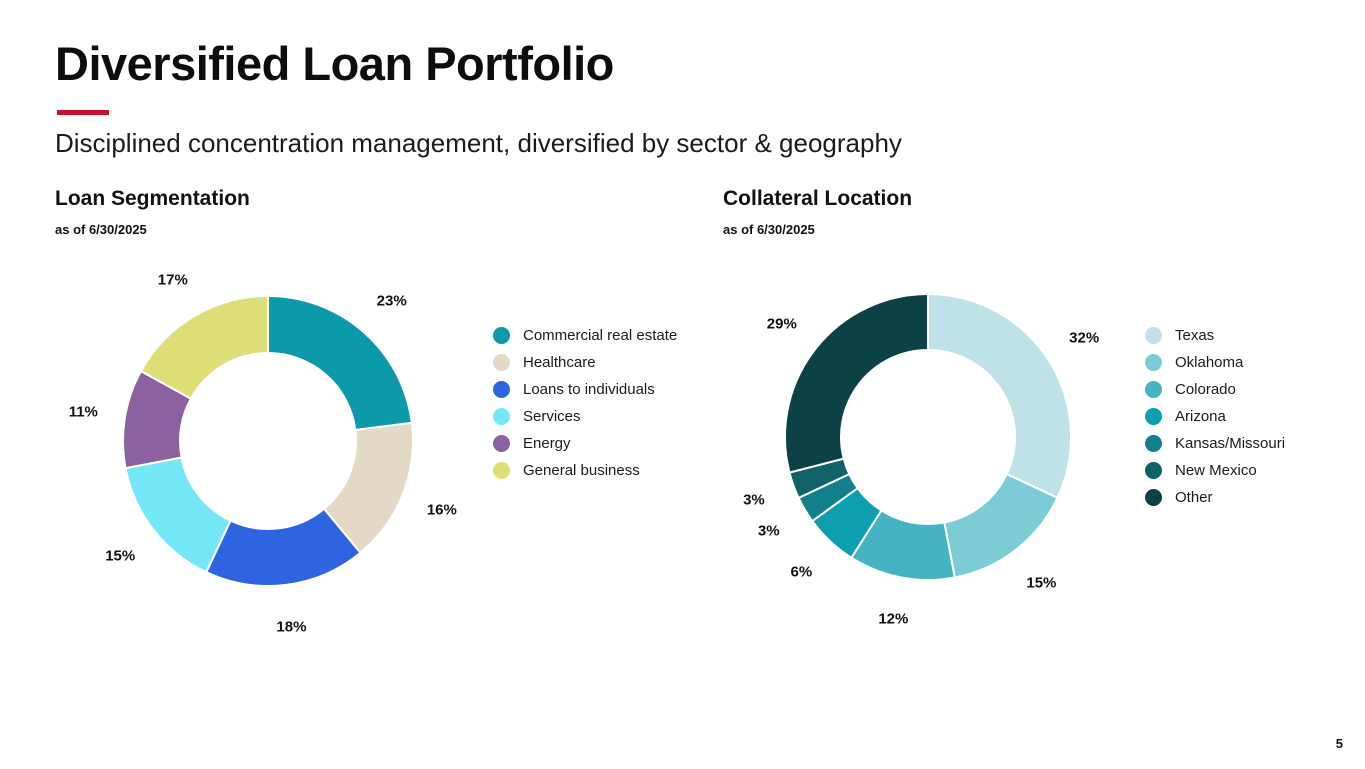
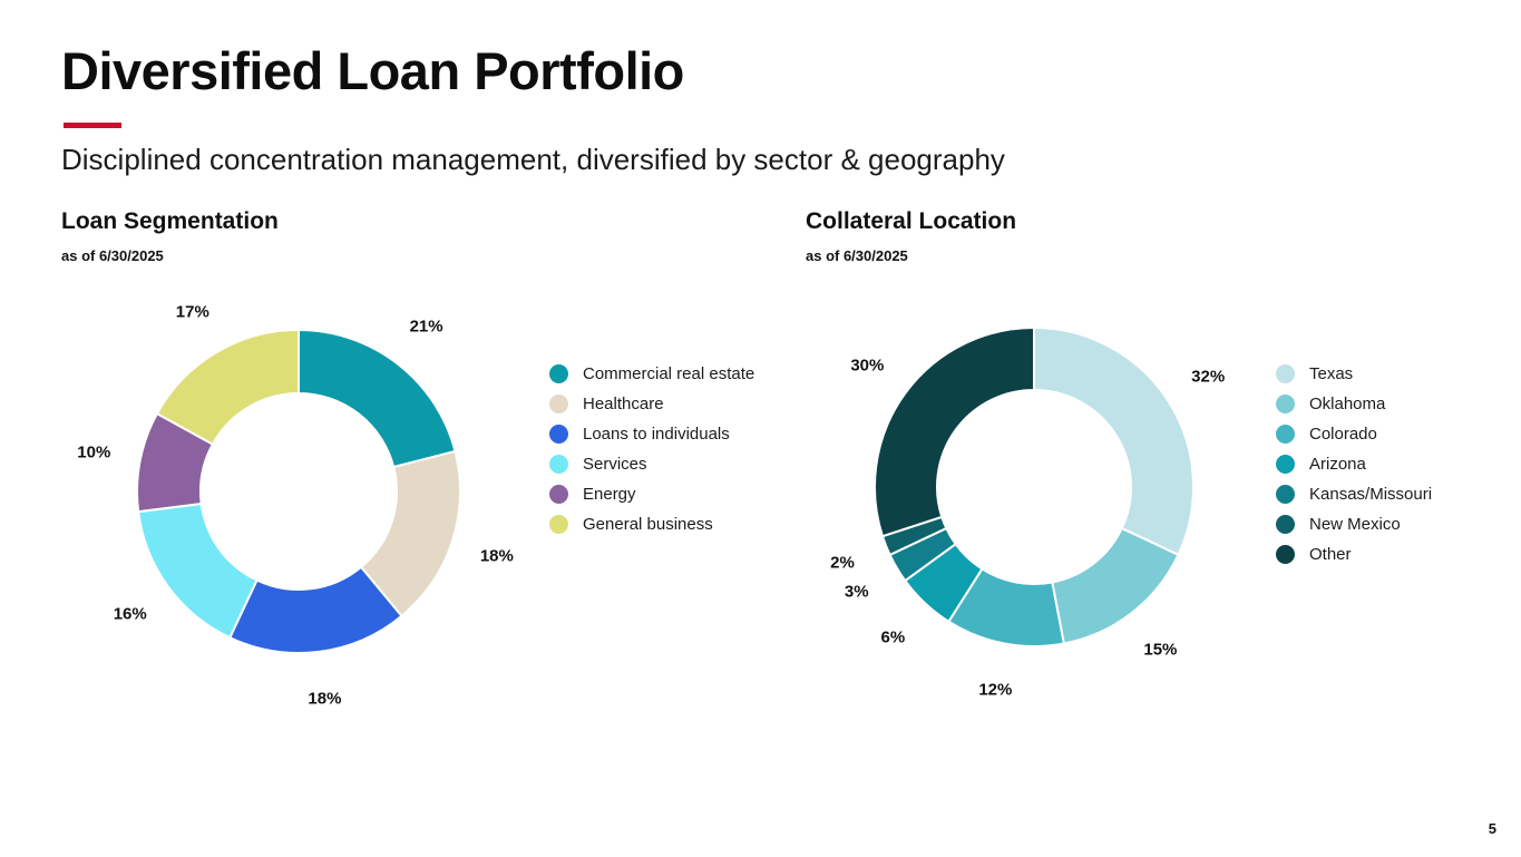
Loan Segmentation/Commercial real estate: 23% -> 21%
Loan Segmentation/Healthcare: 16% -> 18%
Loan Segmentation/Services: 15% -> 16%
Loan Segmentation/Energy: 11% -> 10%
Collateral Location/New Mexico: 3% -> 2%
Collateral Location/Other: 29% -> 30%
